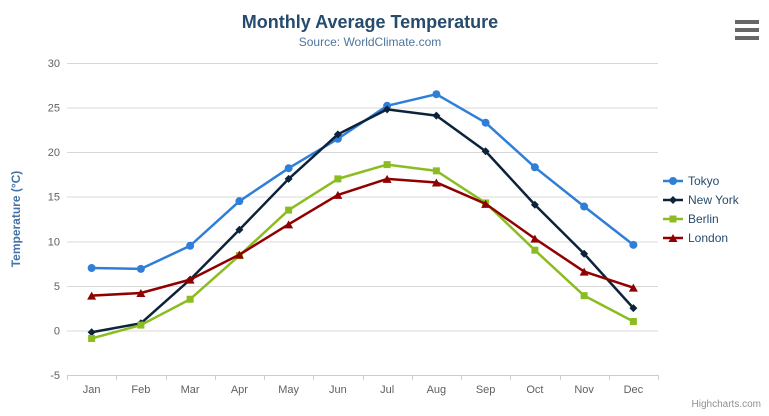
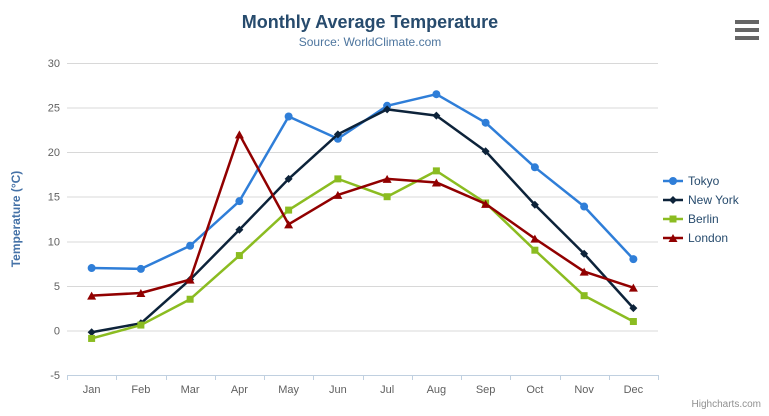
London/Apr: 8 -> 22
Tokyo/May: 18 -> 24
Berlin/Jul: 19 -> 15
Tokyo/Dec: 10 -> 8
